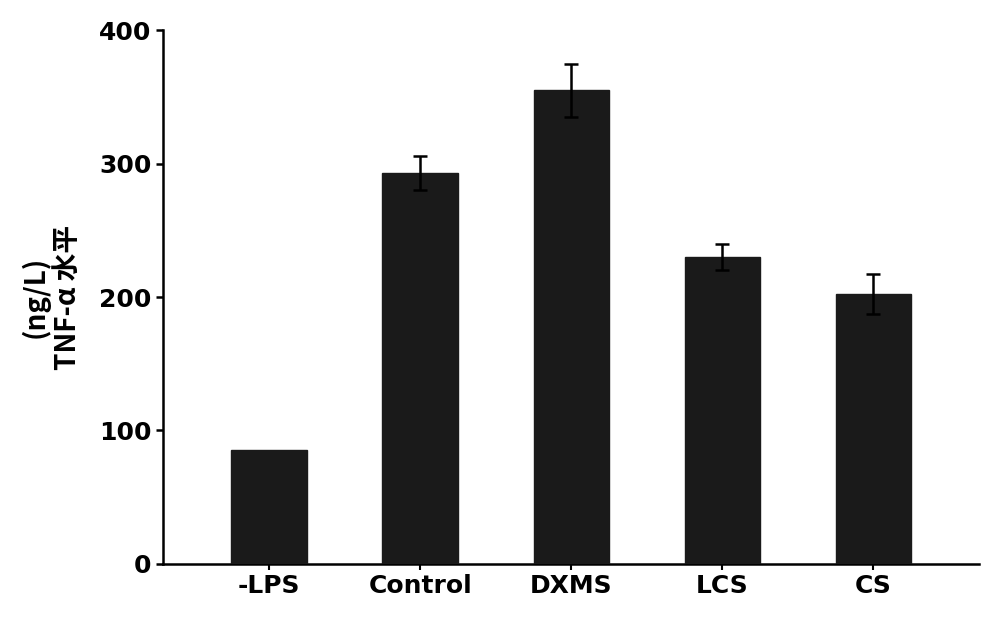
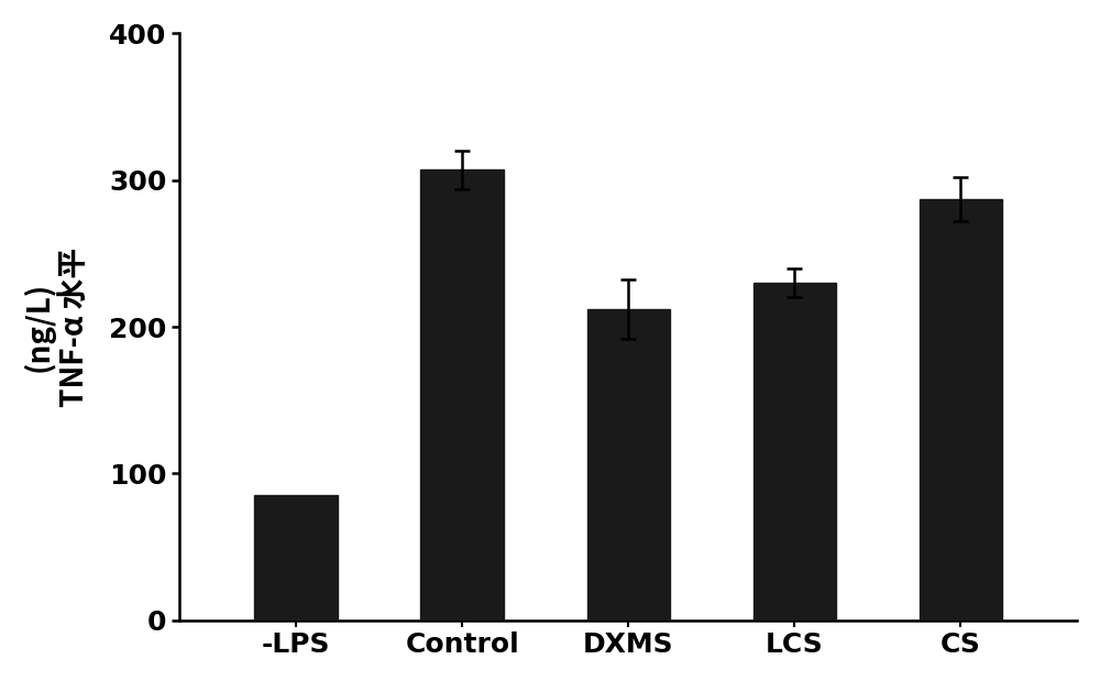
Control: 293 -> 307
DXMS: 355 -> 212
CS: 202 -> 287
